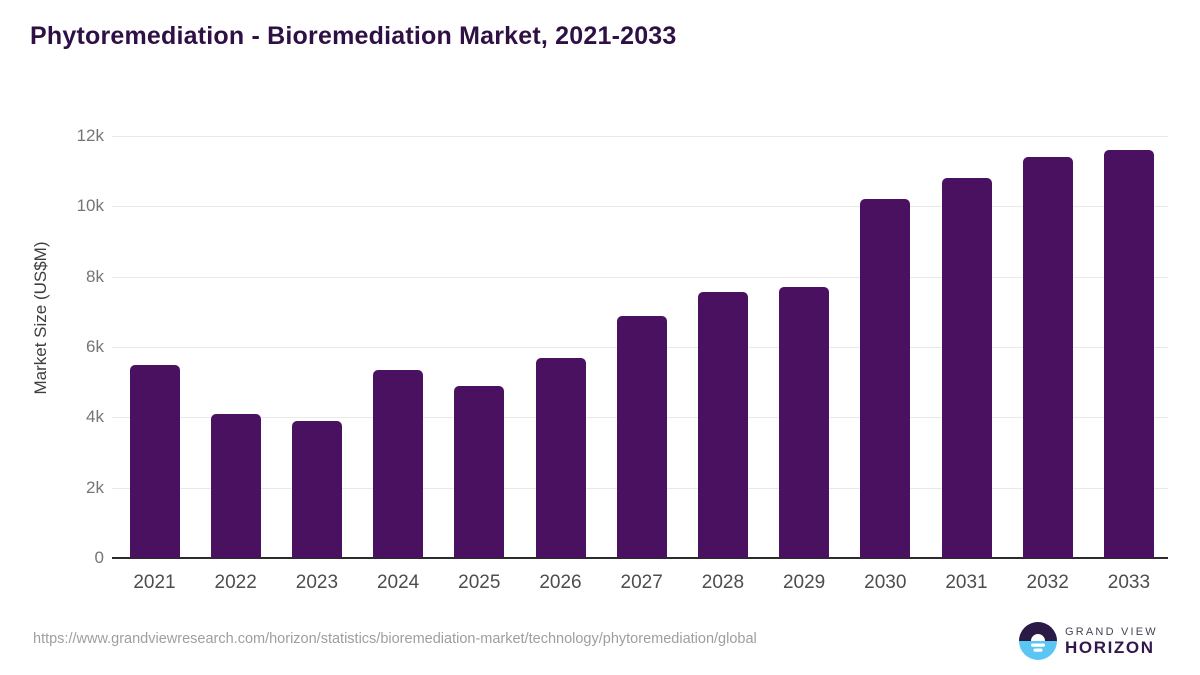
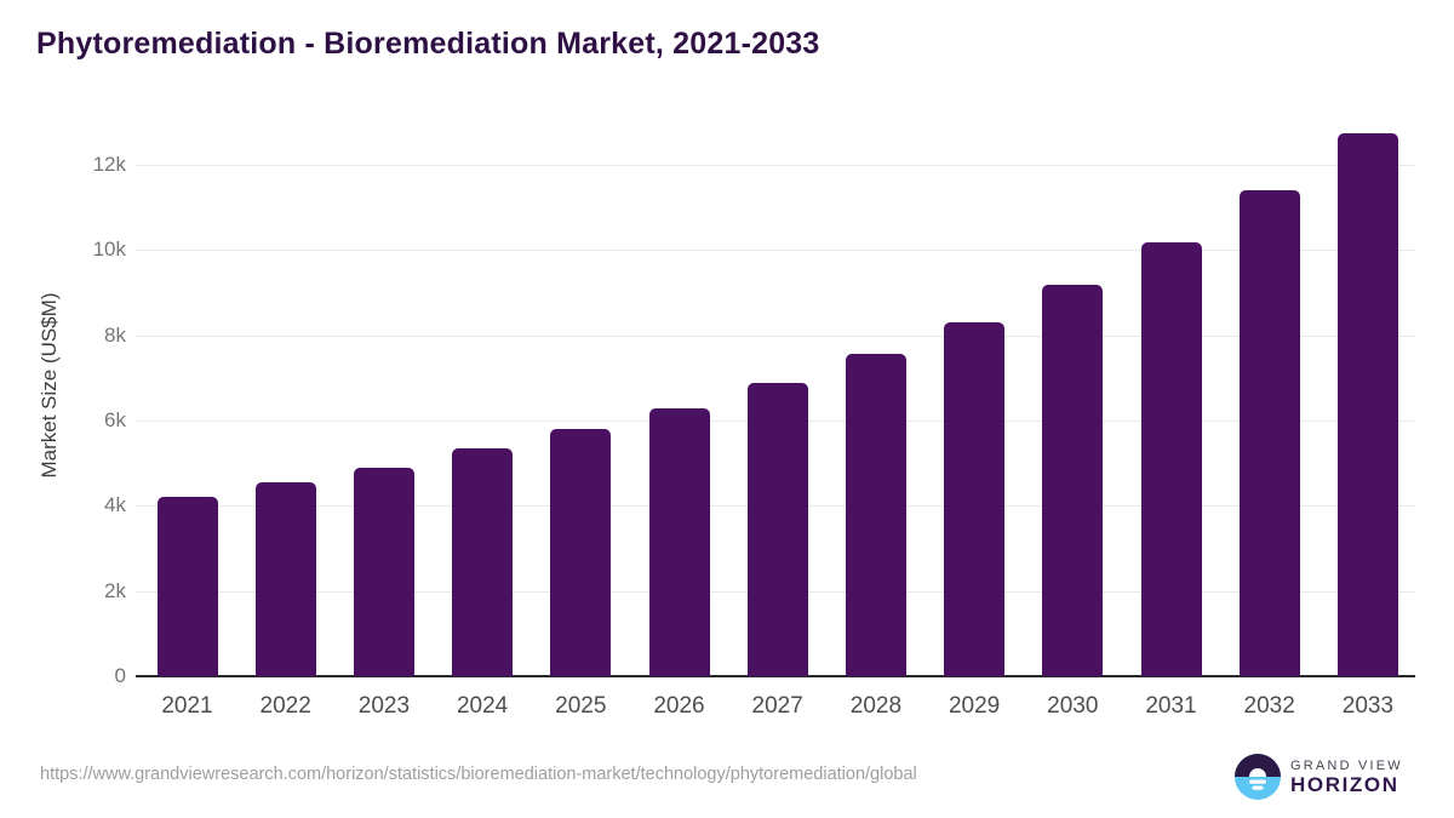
2021: 5.5k -> 4.2k
2022: 4.1k -> 4.6k
2023: 3.9k -> 4.9k
2025: 4.9k -> 5.8k
2026: 5.7k -> 6.3k
2029: 7.7k -> 8.3k
2030: 10.2k -> 9.2k
2031: 10.8k -> 10.2k
2033: 11.6k -> 12.7k
